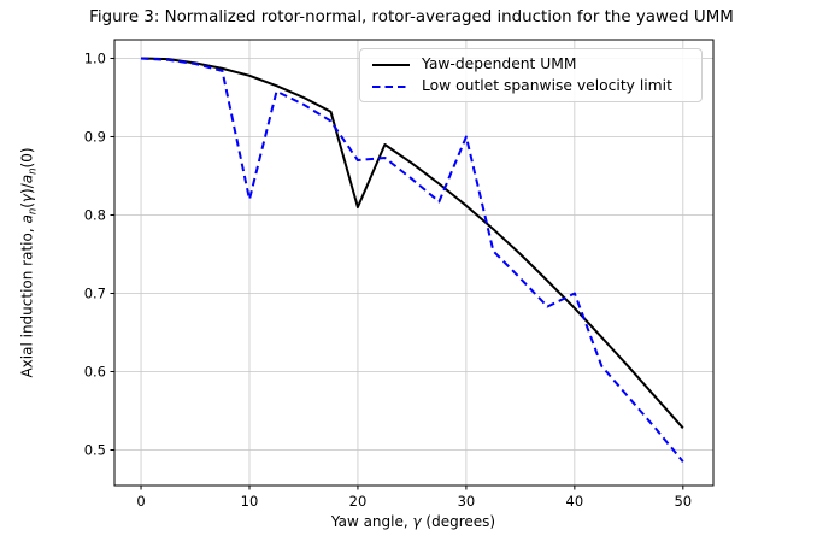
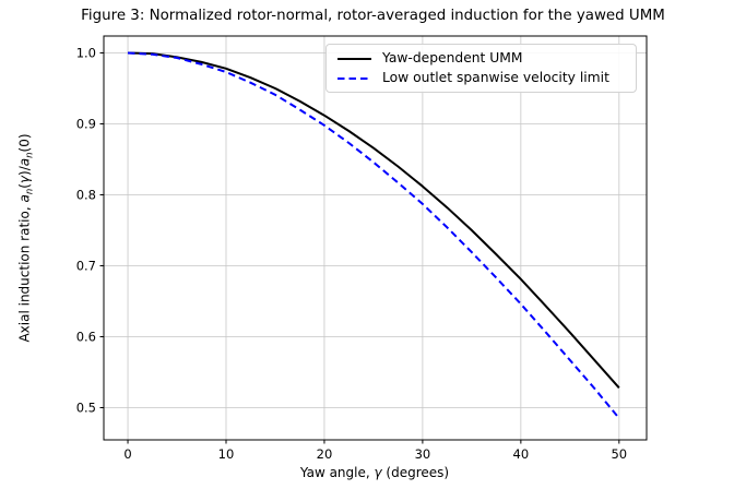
Low outlet spanwise velocity limit/10: 0.82 -> 0.97
Yaw-dependent UMM/20: 0.81 -> 0.91
Low outlet spanwise velocity limit/20: 0.87 -> 0.90
Low outlet spanwise velocity limit/30: 0.90 -> 0.79
Low outlet spanwise velocity limit/40: 0.70 -> 0.65
